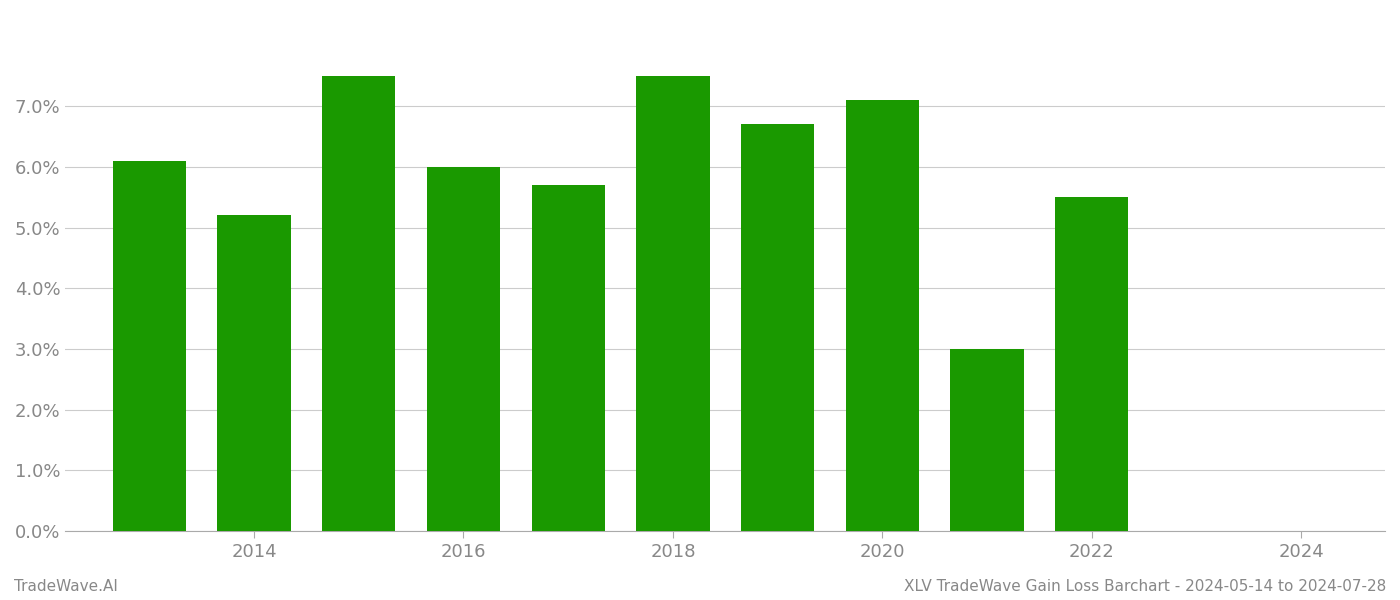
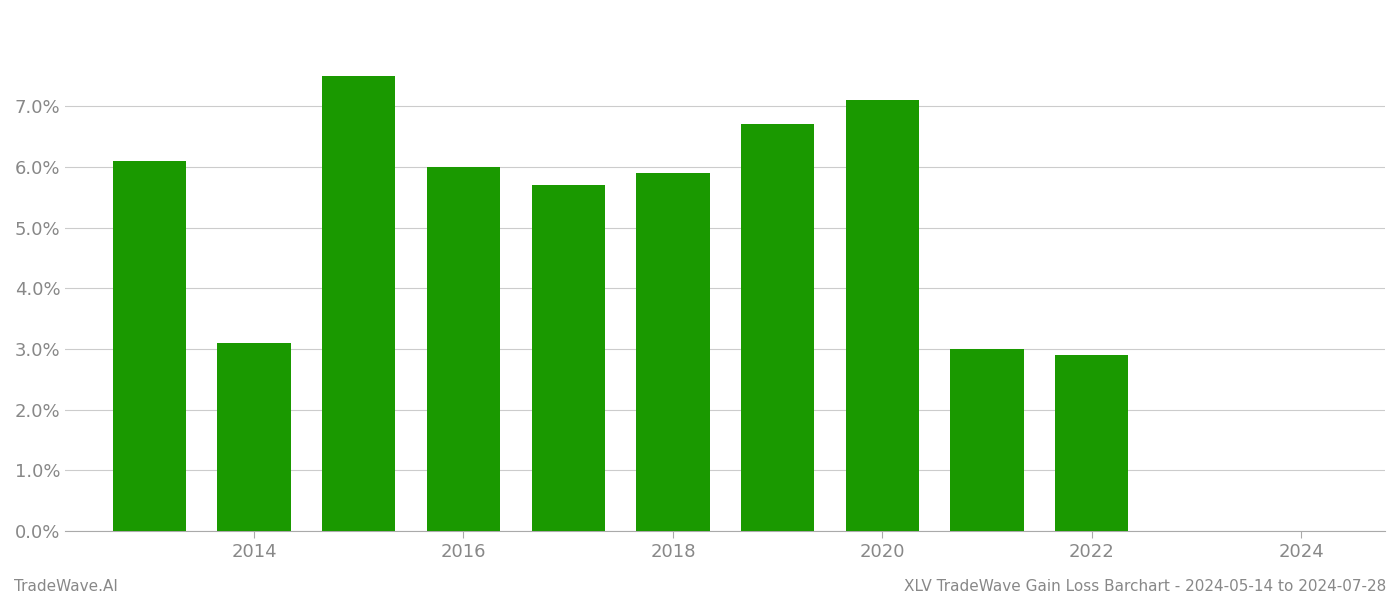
2014: 5.2% -> 3.1%
2018: 7.5% -> 5.9%
2022: 5.5% -> 2.9%
